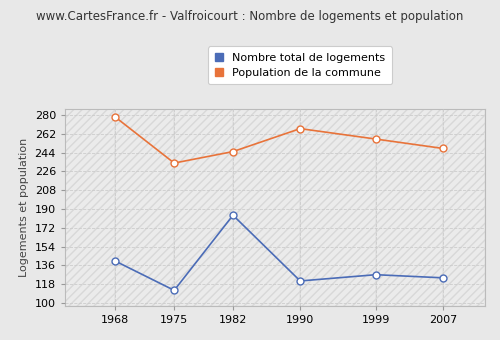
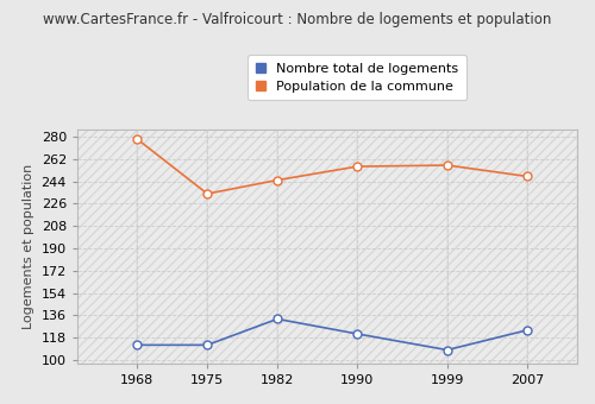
Nombre total de logements/1968: 140 -> 112
Nombre total de logements/1982: 184 -> 133
Population de la commune/1990: 267 -> 256
Nombre total de logements/1999: 127 -> 108
